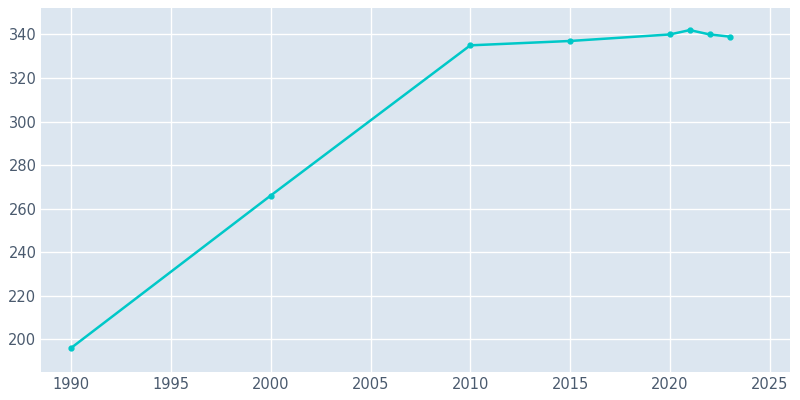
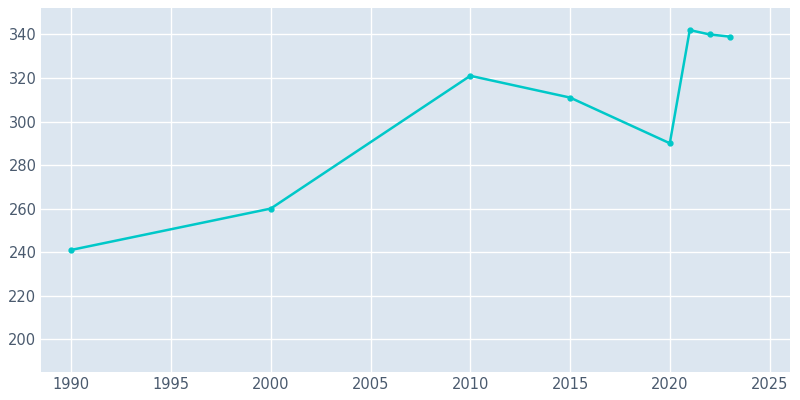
1990: 196 -> 241
2000: 266 -> 260
2010: 335 -> 321
2015: 337 -> 311
2020: 340 -> 290
